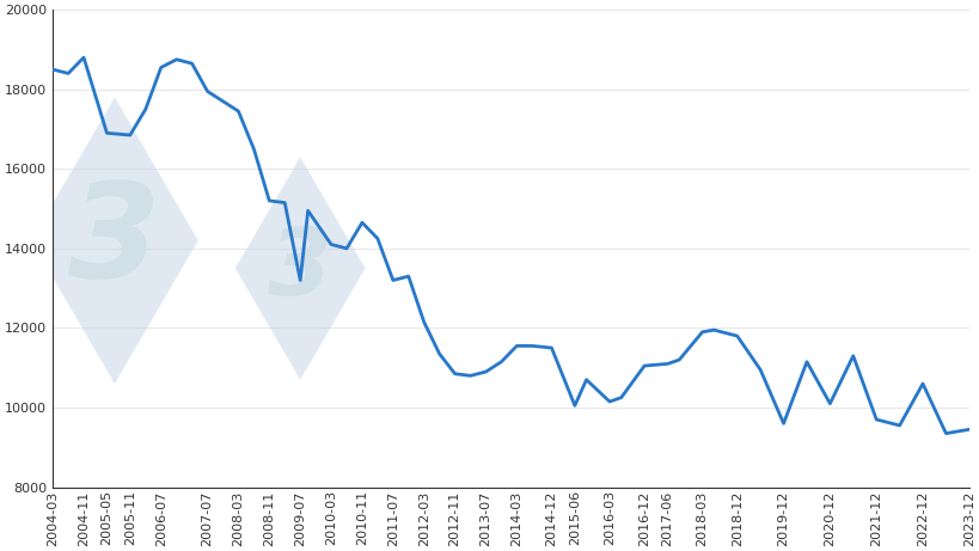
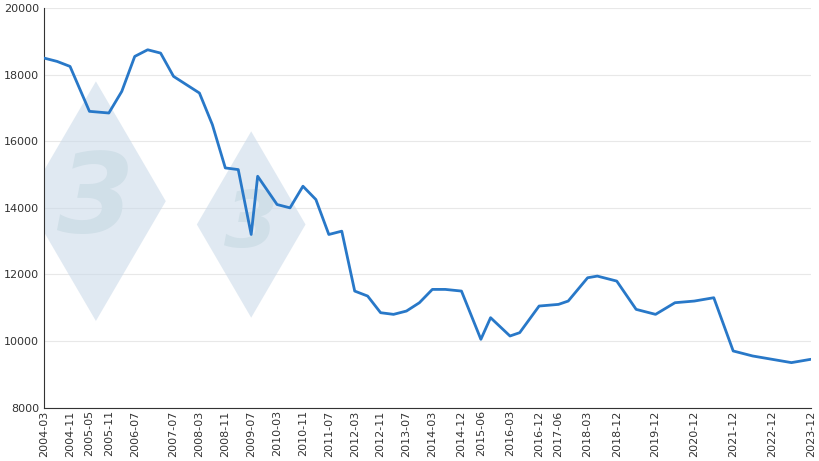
2004-11: 18800 -> 18250
2012-03: 12150 -> 11500
2019-12: 9600 -> 10800
2020-12: 10100 -> 11200
2022-12: 10600 -> 9450
